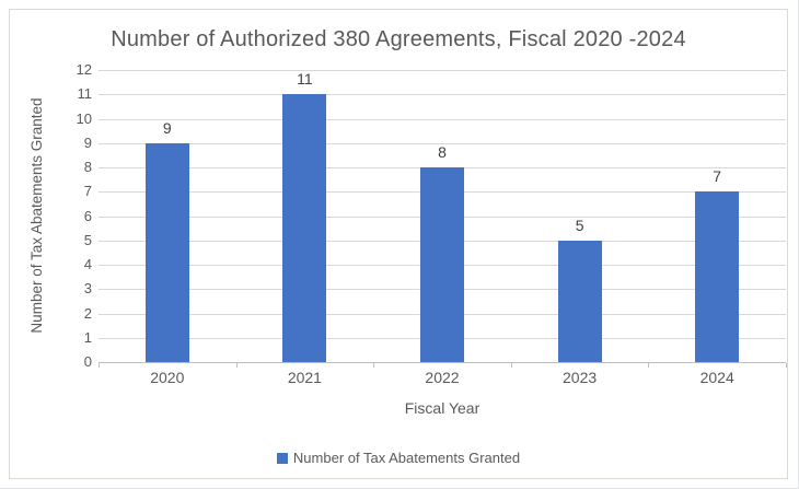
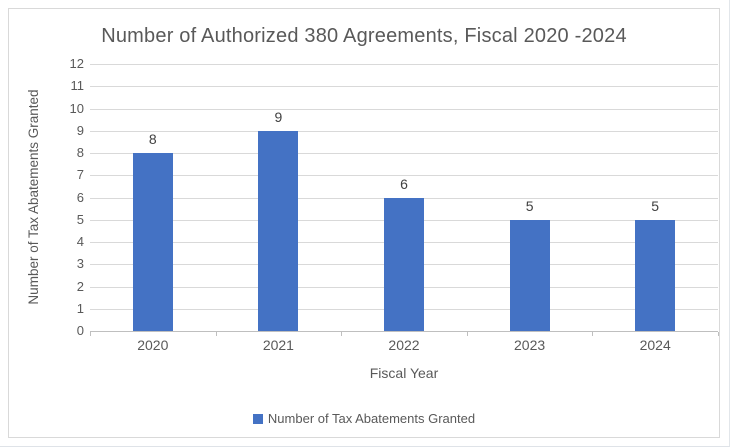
2020: 9 -> 8
2021: 11 -> 9
2022: 8 -> 6
2024: 7 -> 5
